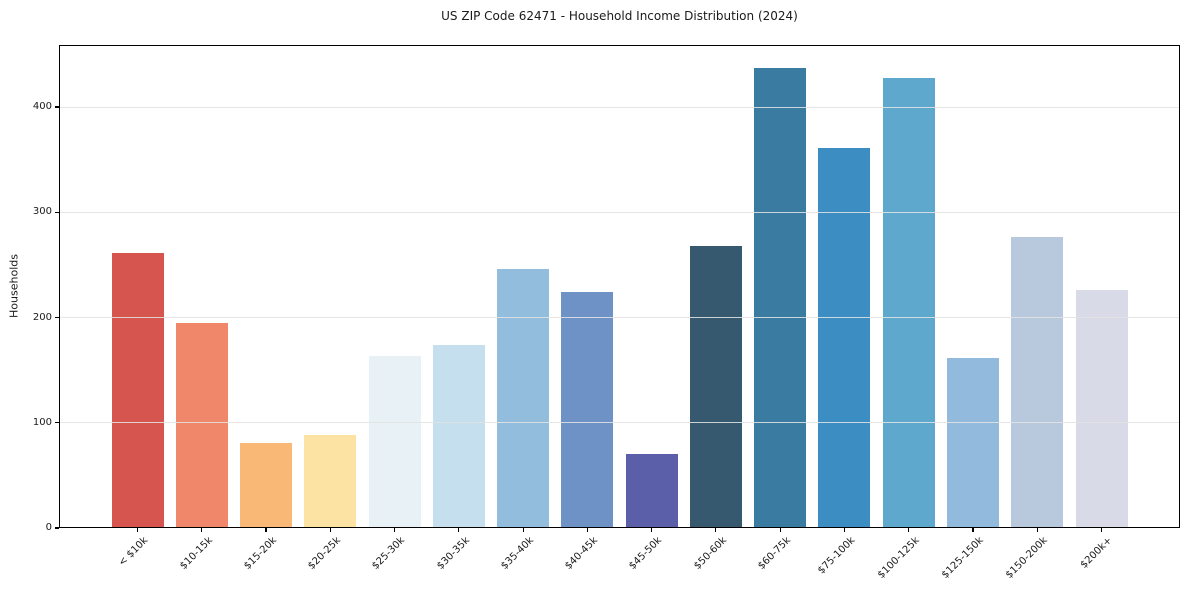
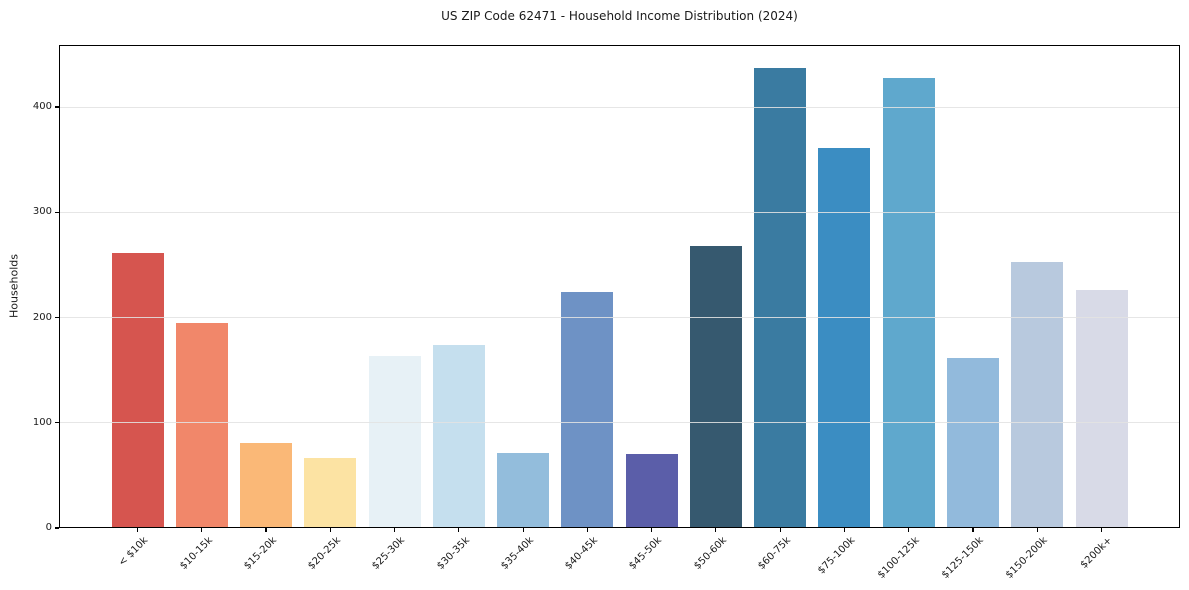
$20-25k: 88 -> 67
$35-40k: 246 -> 71
$150-200k: 277 -> 253
